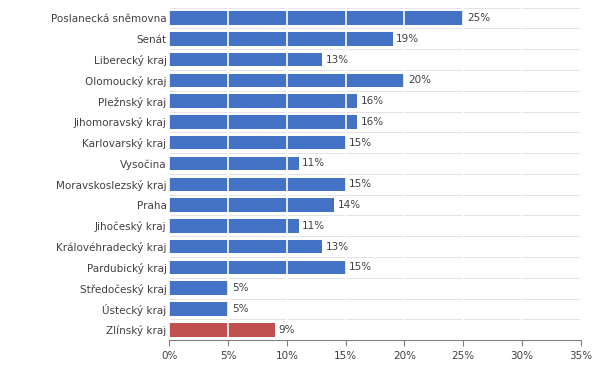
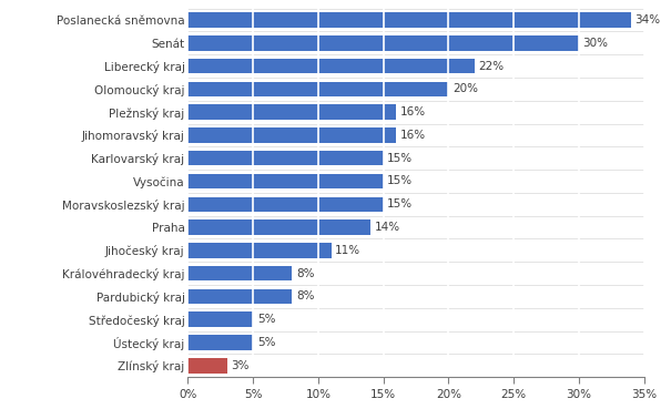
Poslanecká sněmovna: 25% -> 34%
Senát: 19% -> 30%
Liberecký kraj: 13% -> 22%
Vysočina: 11% -> 15%
Královéhradecký kraj: 13% -> 8%
Pardubický kraj: 15% -> 8%
Zlínský kraj: 9% -> 3%
